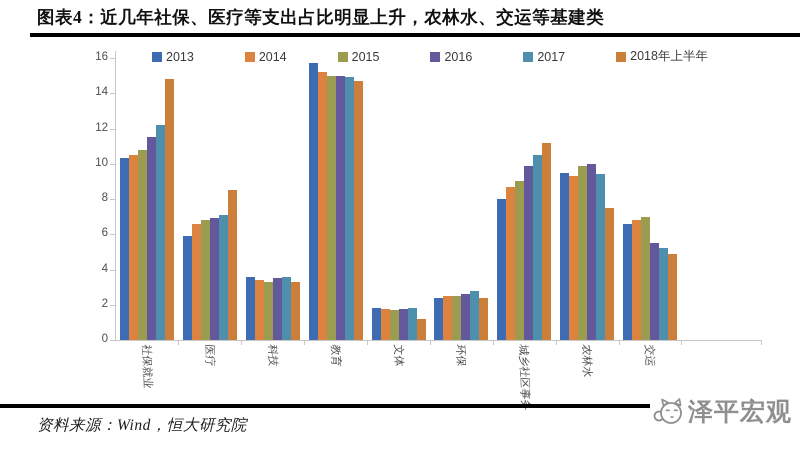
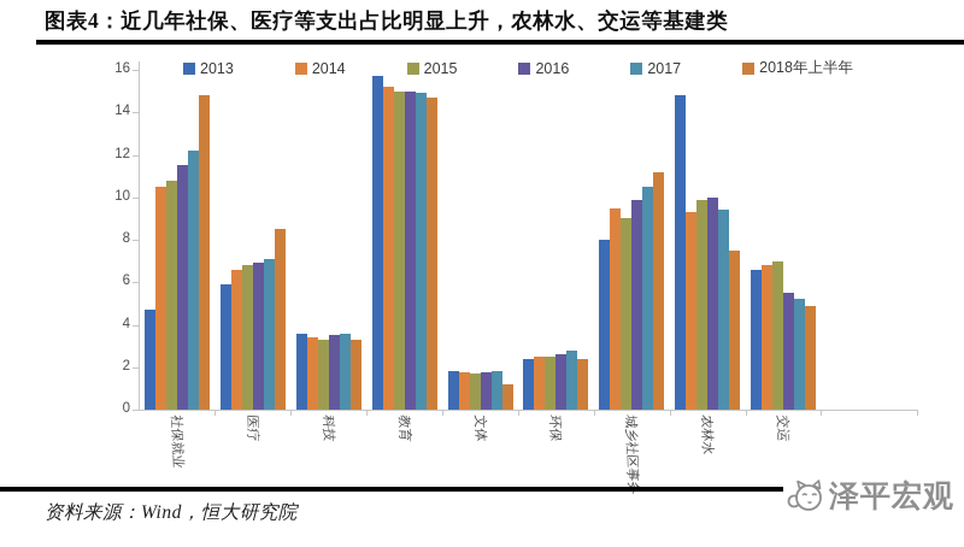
2013/社保就业: 10.3 -> 4.7
2014/城乡社区事务: 8.7 -> 9.5
2013/农林水: 9.5 -> 14.8
